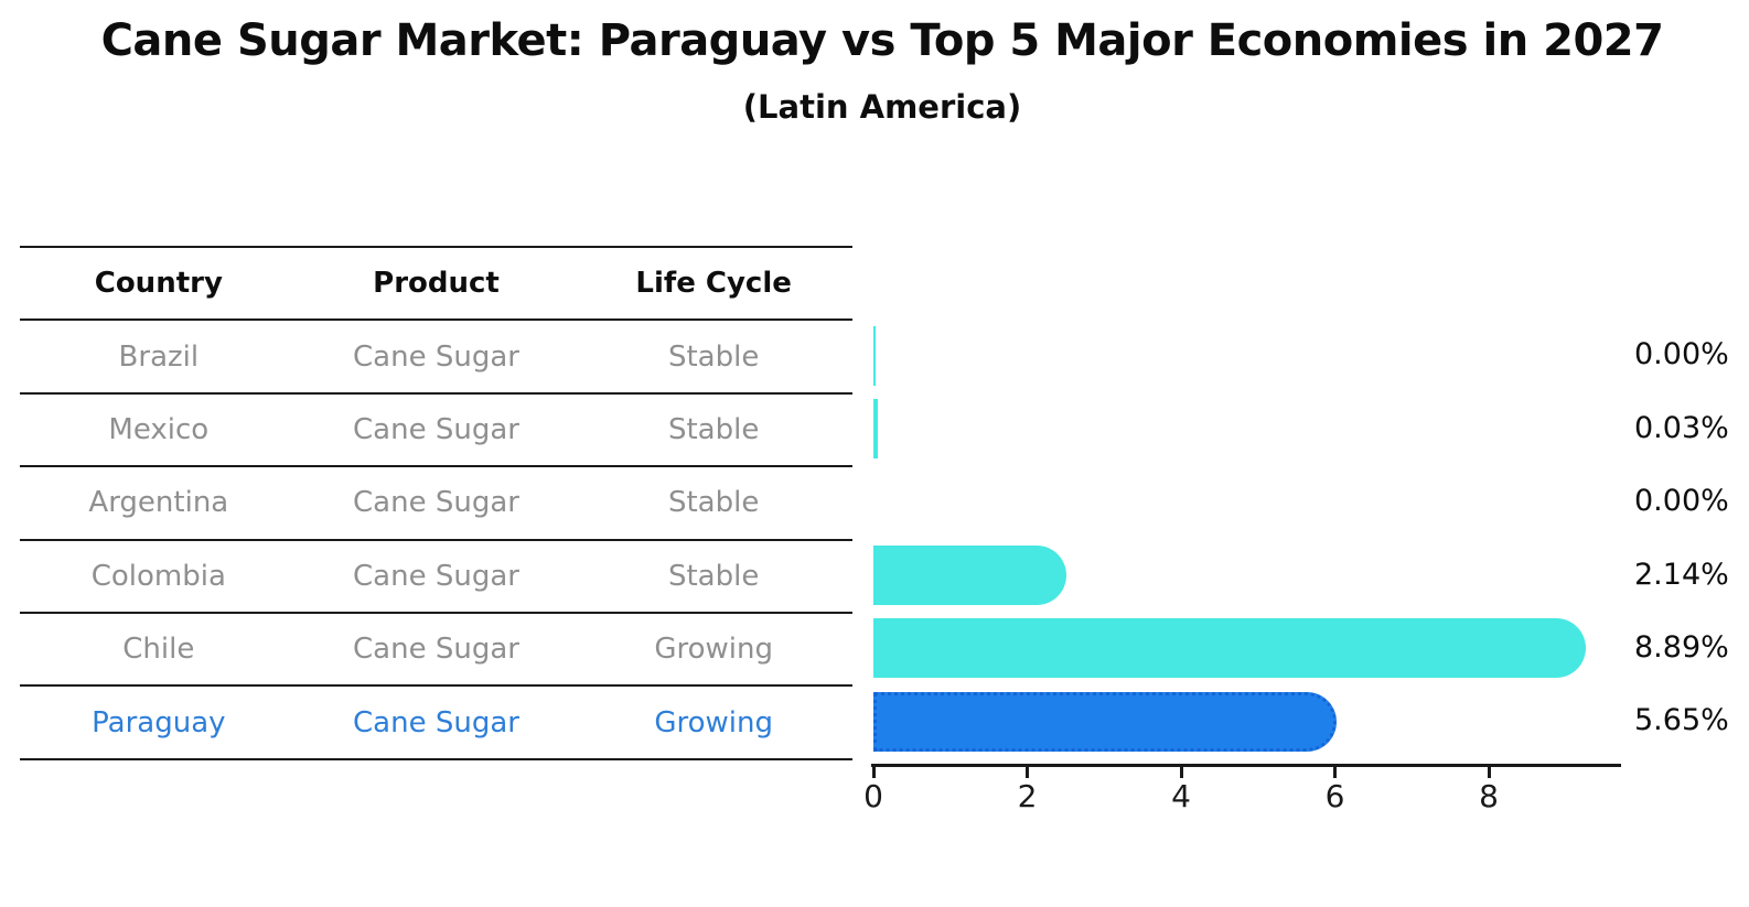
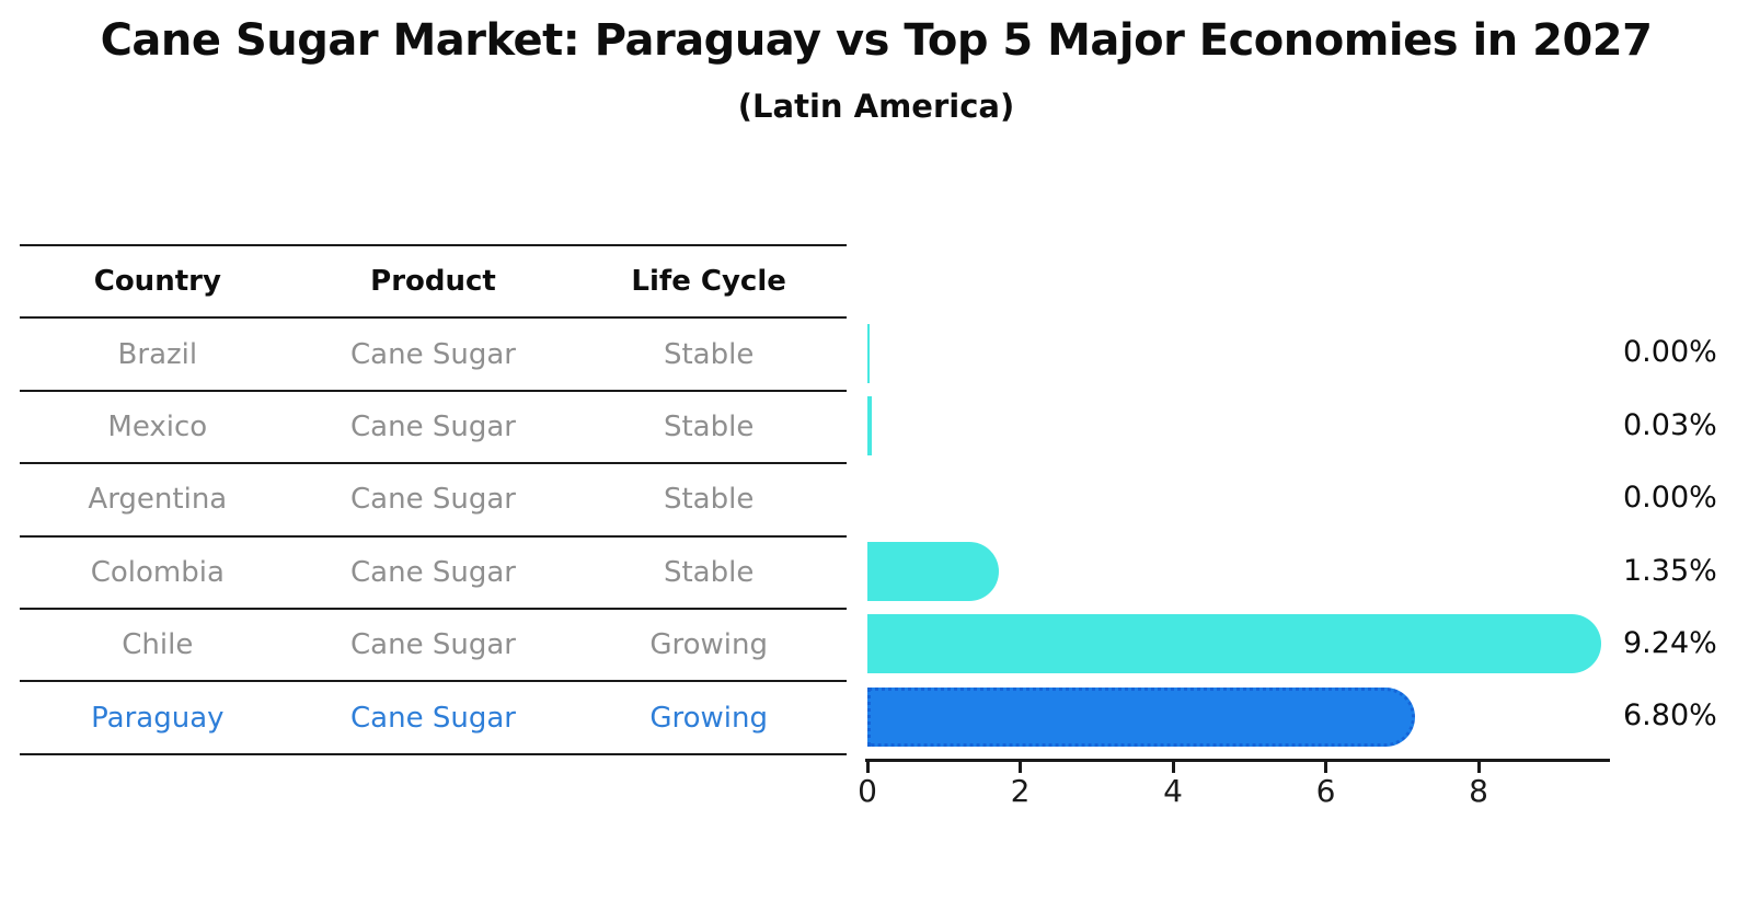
Colombia: 2.14% -> 1.35%
Chile: 8.89% -> 9.24%
Paraguay: 5.65% -> 6.80%
